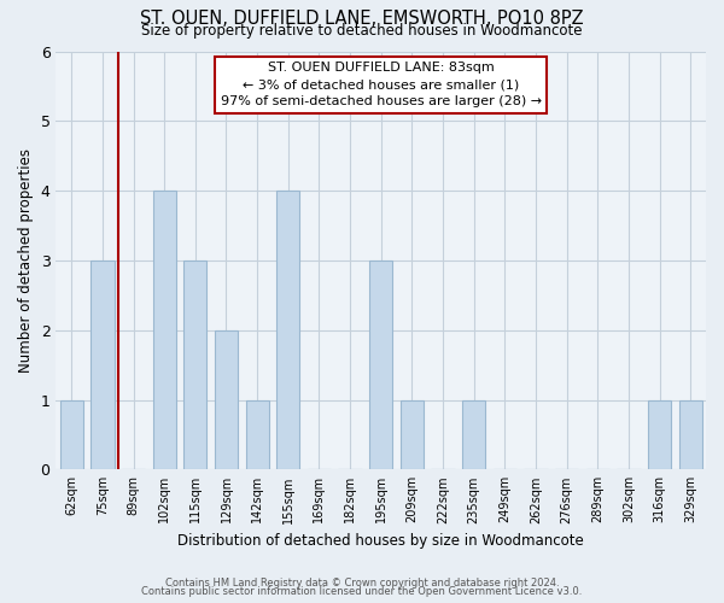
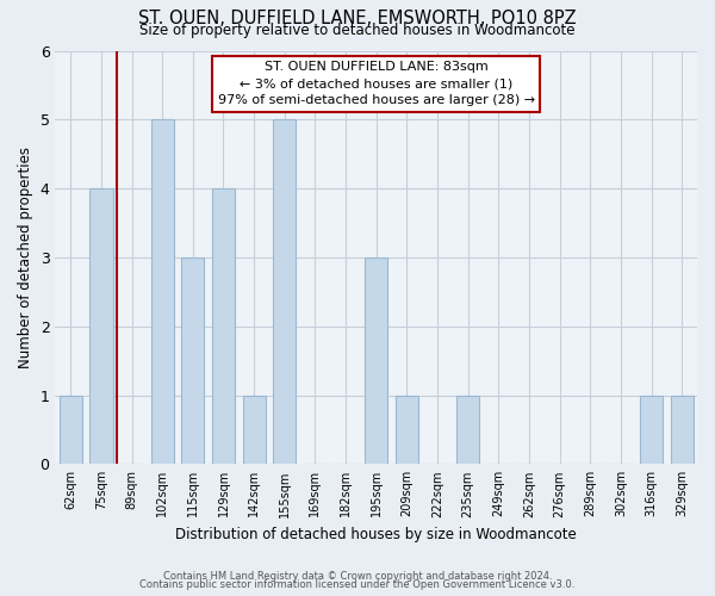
75sqm: 3 -> 4
102sqm: 4 -> 5
129sqm: 2 -> 4
155sqm: 4 -> 5
